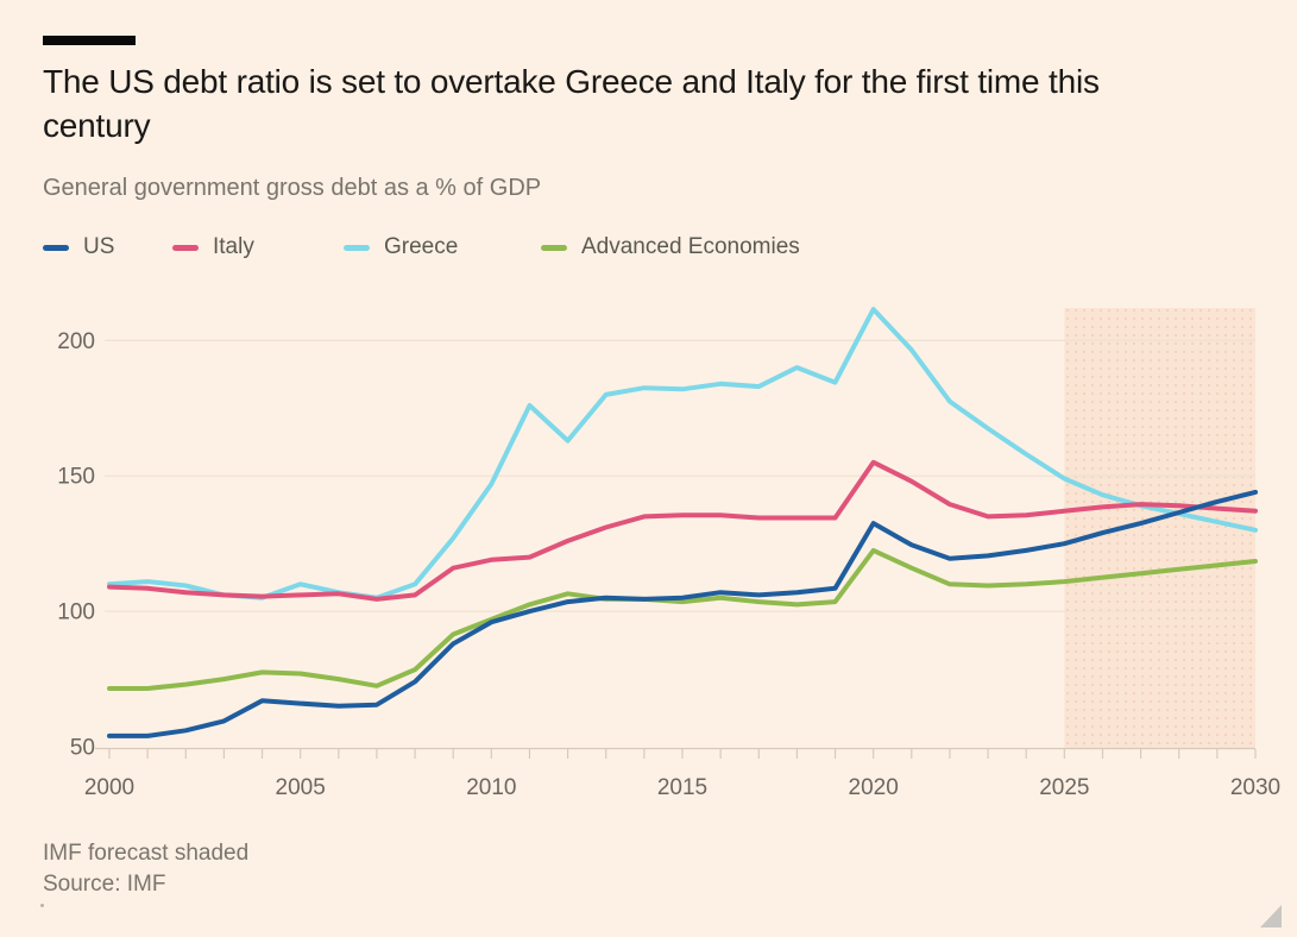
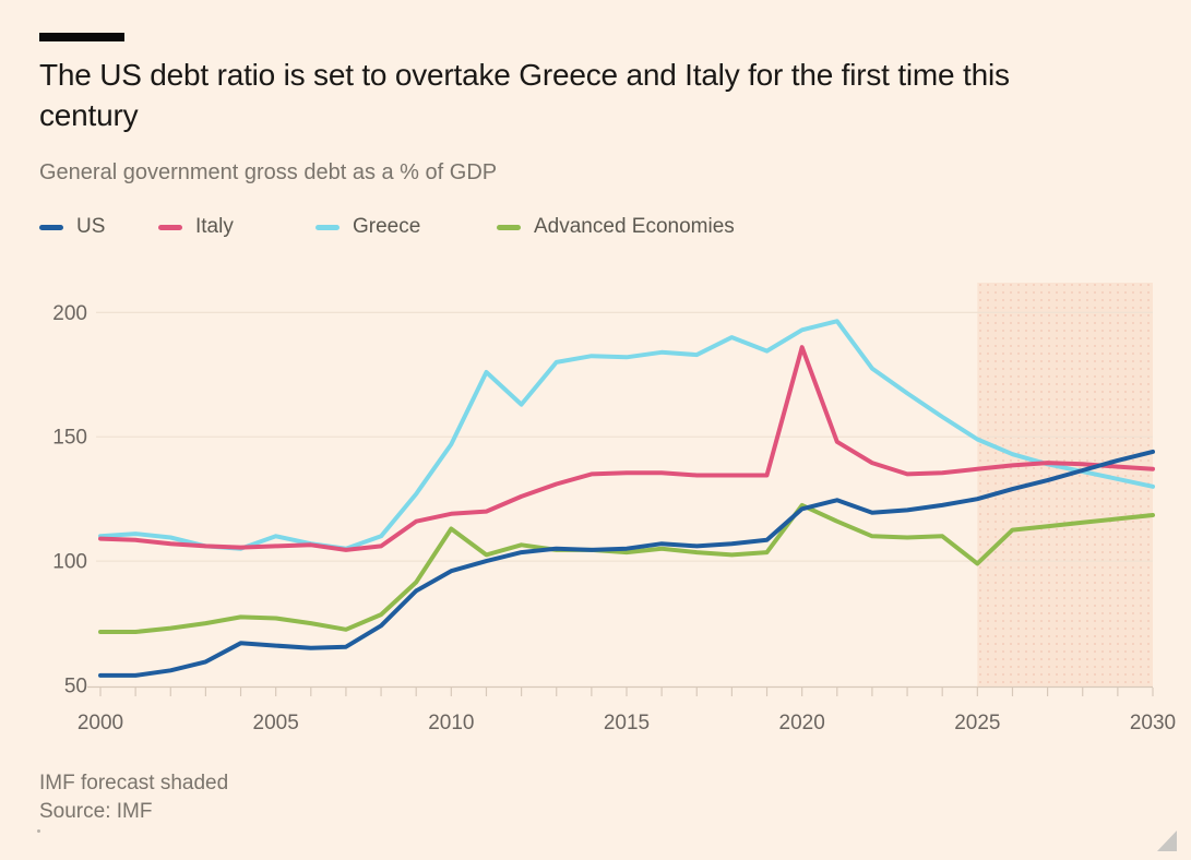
Advanced Economies/2010: 97 -> 113
US/2020: 132 -> 121
Italy/2020: 155 -> 186
Greece/2020: 212 -> 193
Advanced Economies/2025: 111 -> 99
